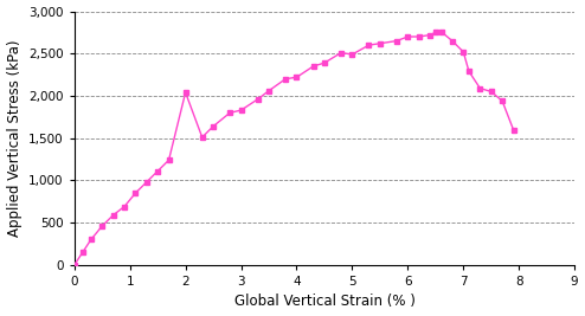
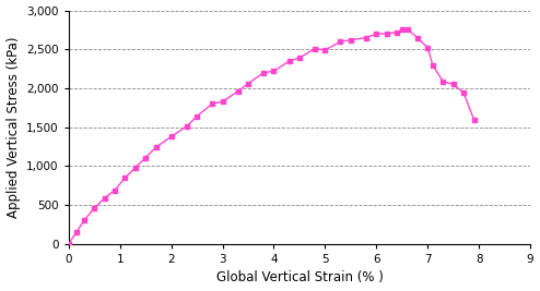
2: 2,040 -> 1,380
